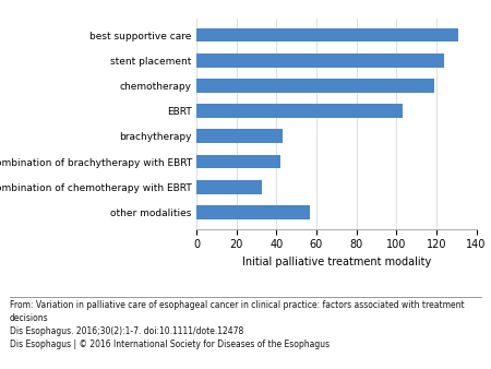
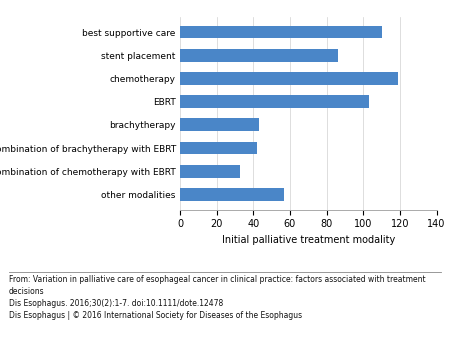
best supportive care: 131 -> 110
stent placement: 124 -> 86
